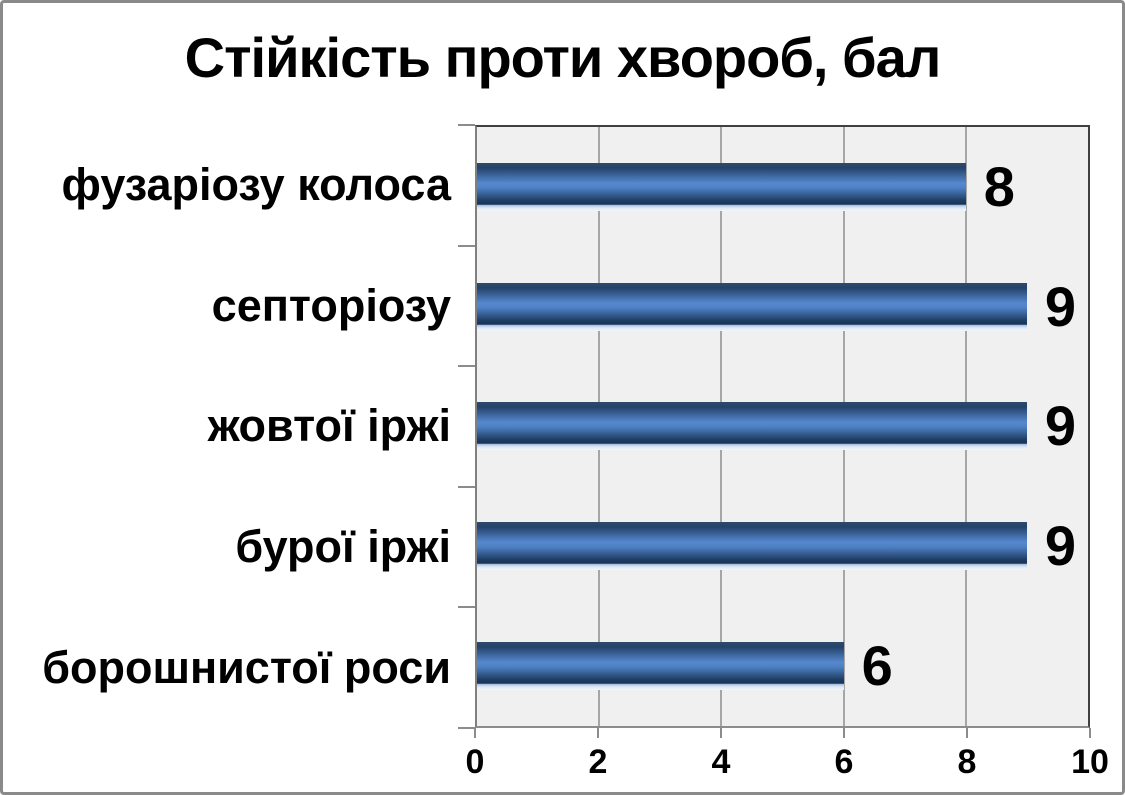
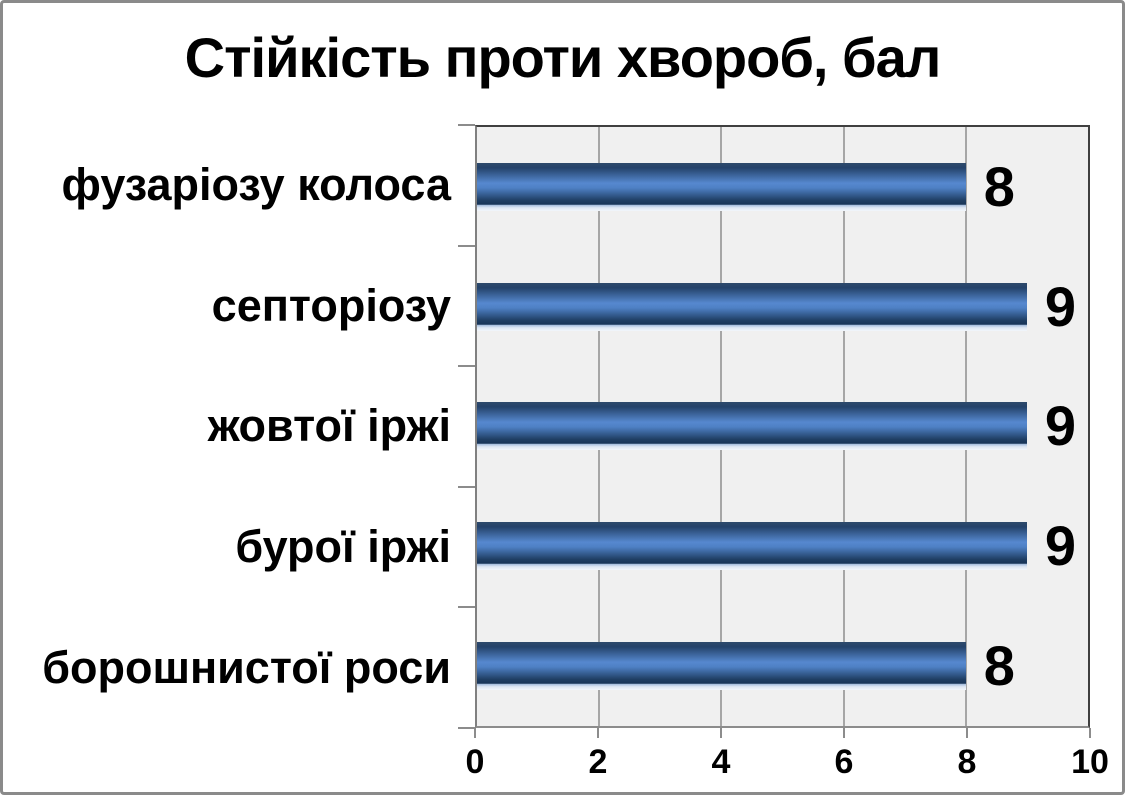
борошнистої роси: 6 -> 8
